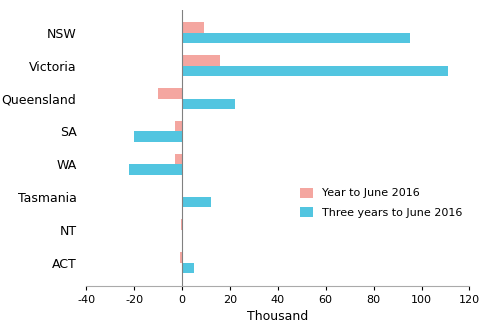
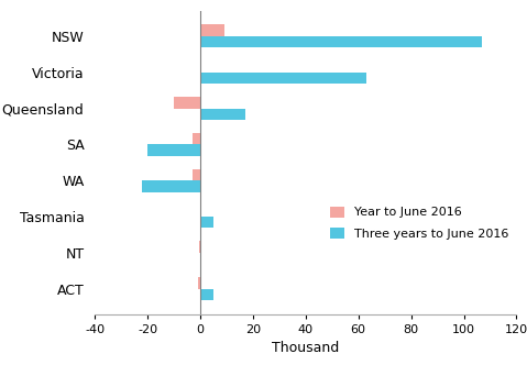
Three years to June 2016/NSW: 95.0 -> 107.0
Year to June 2016/Victoria: 16.0 -> 0.5
Three years to June 2016/Victoria: 111.0 -> 63.0
Three years to June 2016/Queensland: 22.0 -> 17.0
Three years to June 2016/Tasmania: 12.0 -> 5.0
